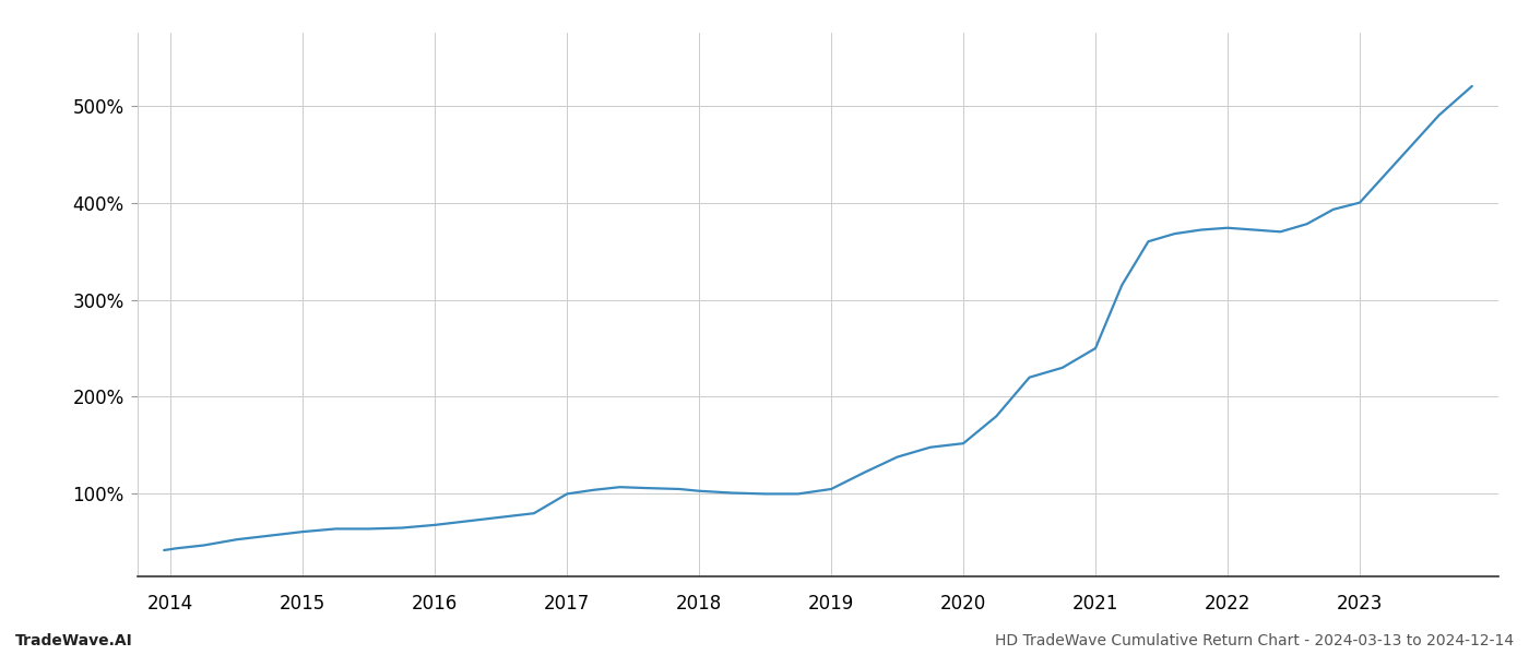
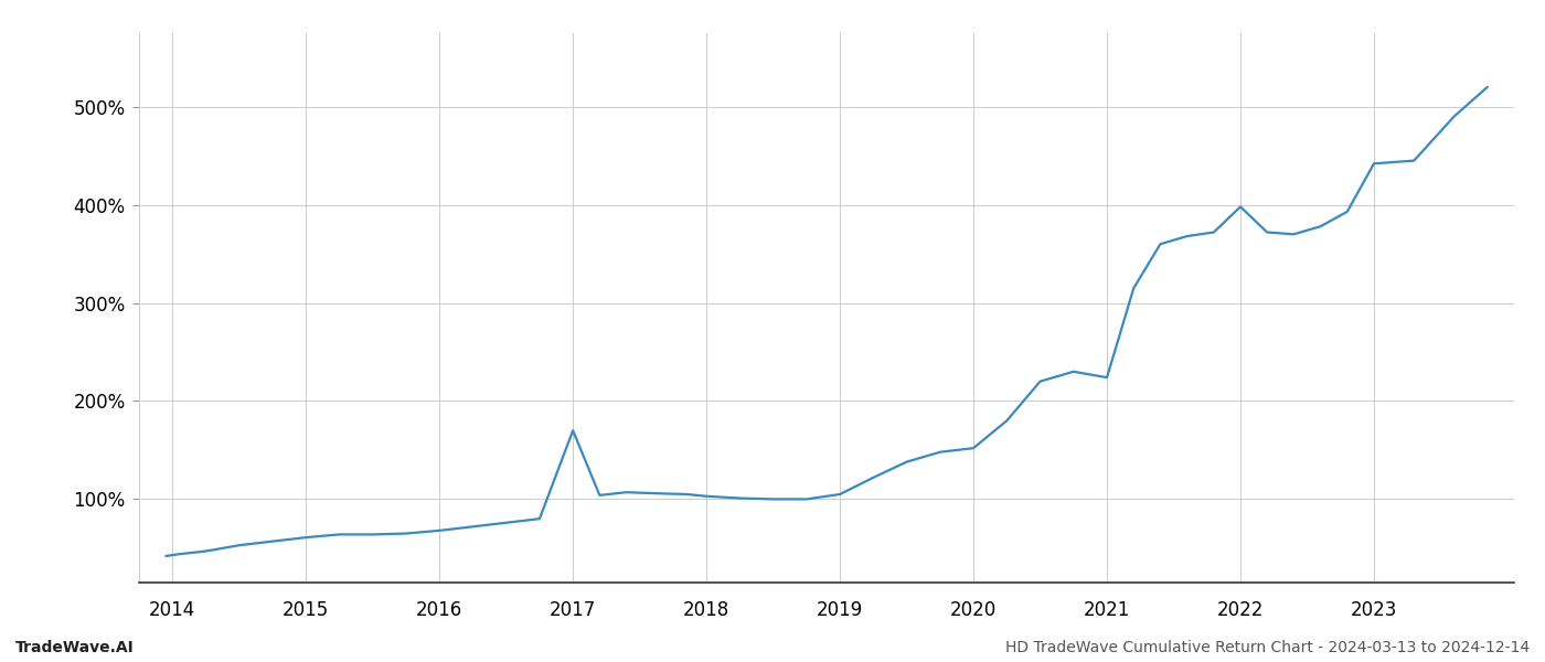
2017: 100% -> 170%
2021: 250% -> 224%
2022: 374% -> 398%
2023: 400% -> 442%
